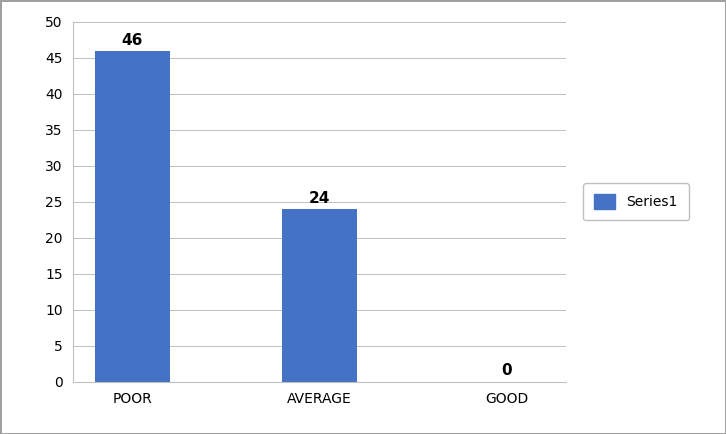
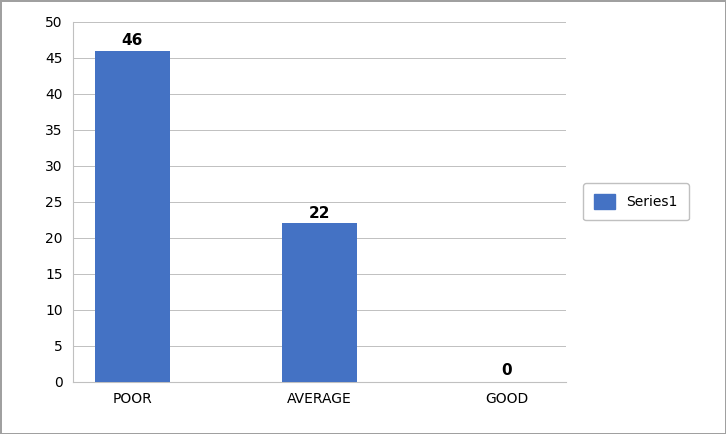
AVERAGE: 24 -> 22
